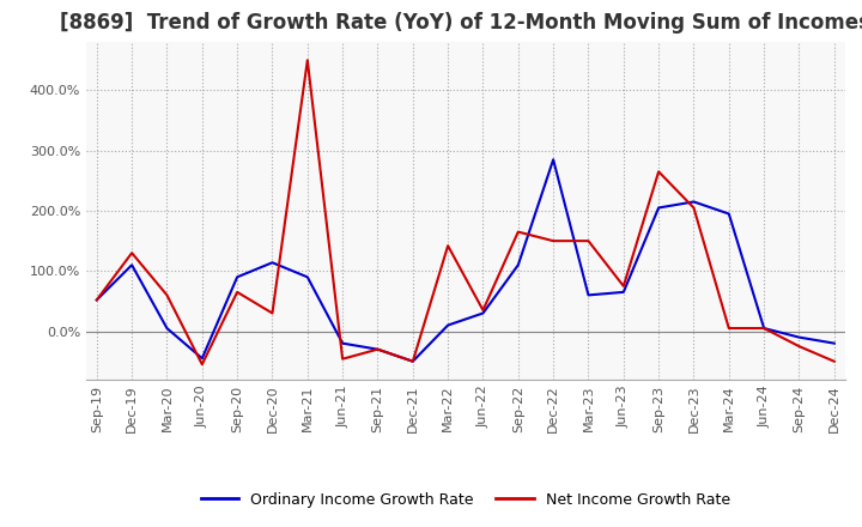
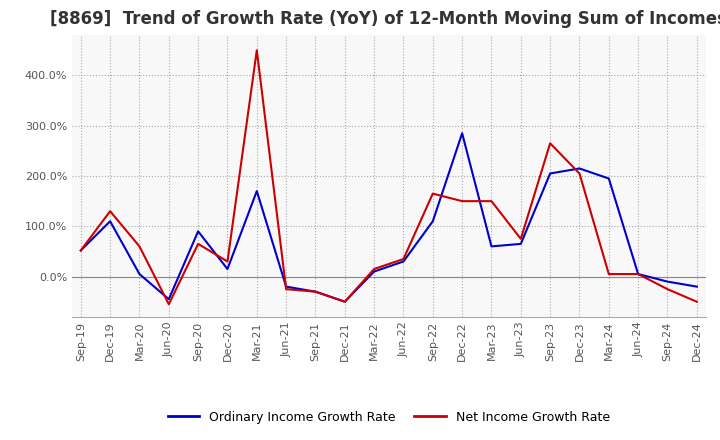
Ordinary Income Growth Rate/Dec-20: 114% -> 15%
Ordinary Income Growth Rate/Mar-21: 90% -> 170%
Net Income Growth Rate/Jun-21: -46% -> -25%
Net Income Growth Rate/Mar-22: 142% -> 15%
